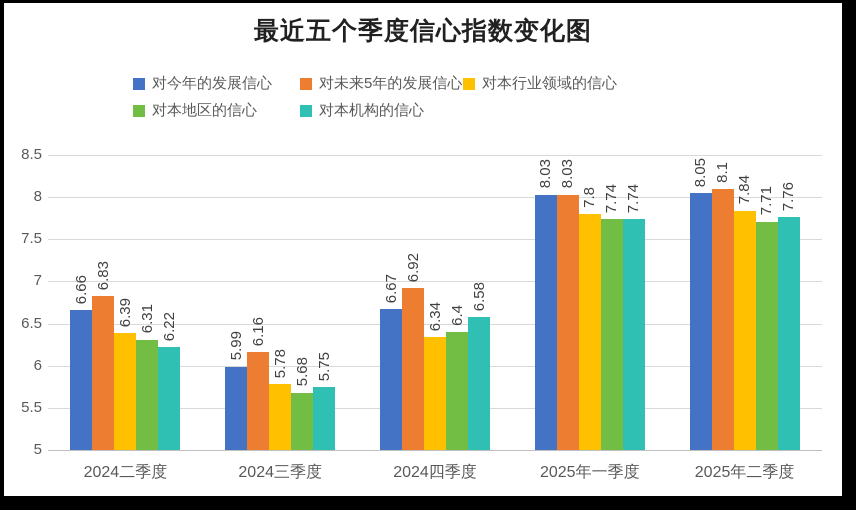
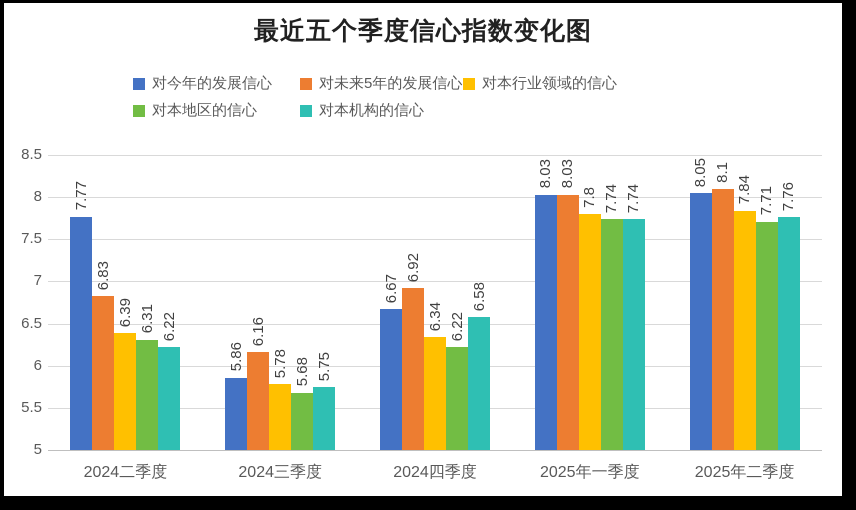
对今年的发展信心/2024二季度: 6.66 -> 7.77
对今年的发展信心/2024三季度: 5.99 -> 5.86
对本地区的信心/2024四季度: 6.4 -> 6.22
